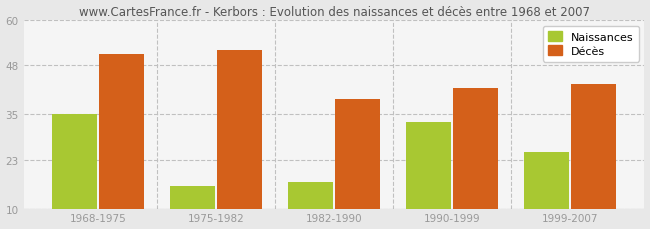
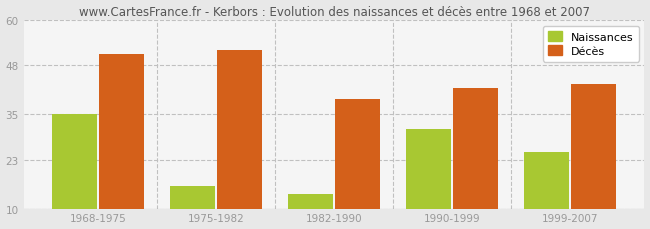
Naissances/1982-1990: 17 -> 14
Naissances/1990-1999: 33 -> 31
